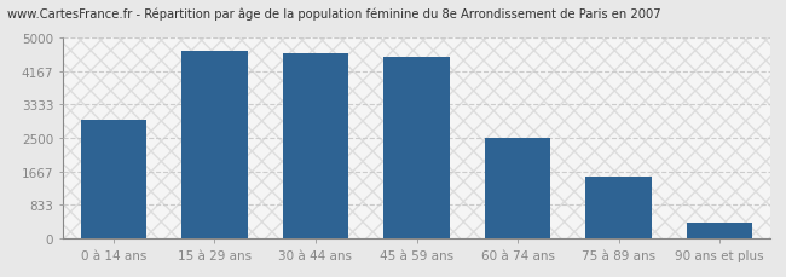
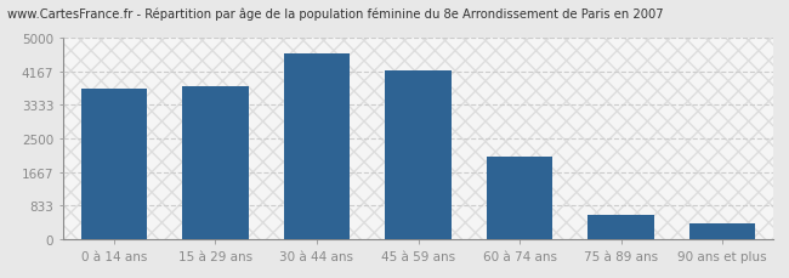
0 à 14 ans: 2950 -> 3750
15 à 29 ans: 4680 -> 3800
45 à 59 ans: 4530 -> 4200
60 à 74 ans: 2500 -> 2050
75 à 89 ans: 1530 -> 600
